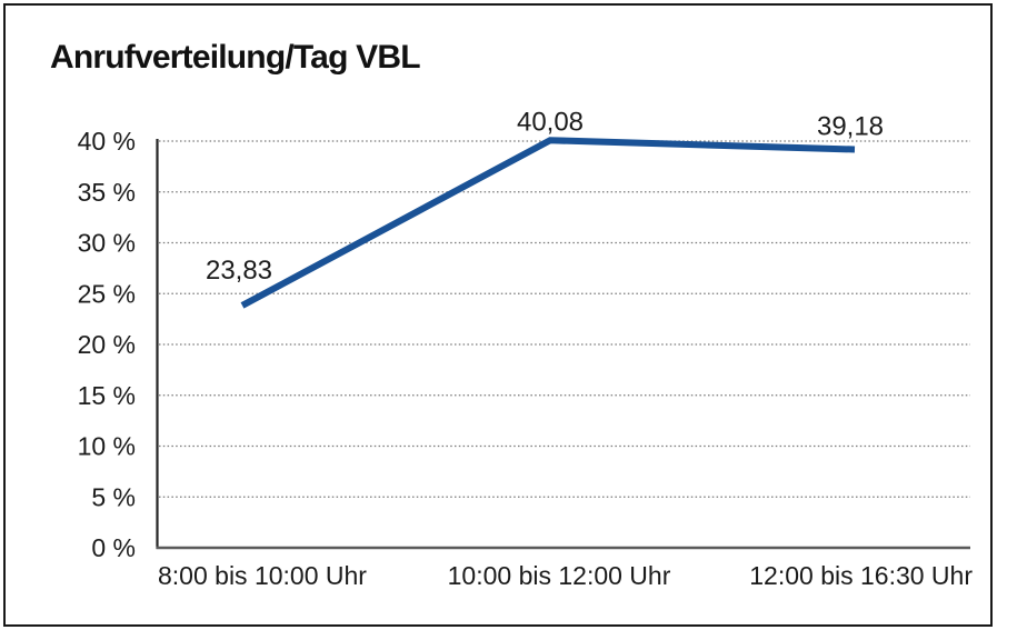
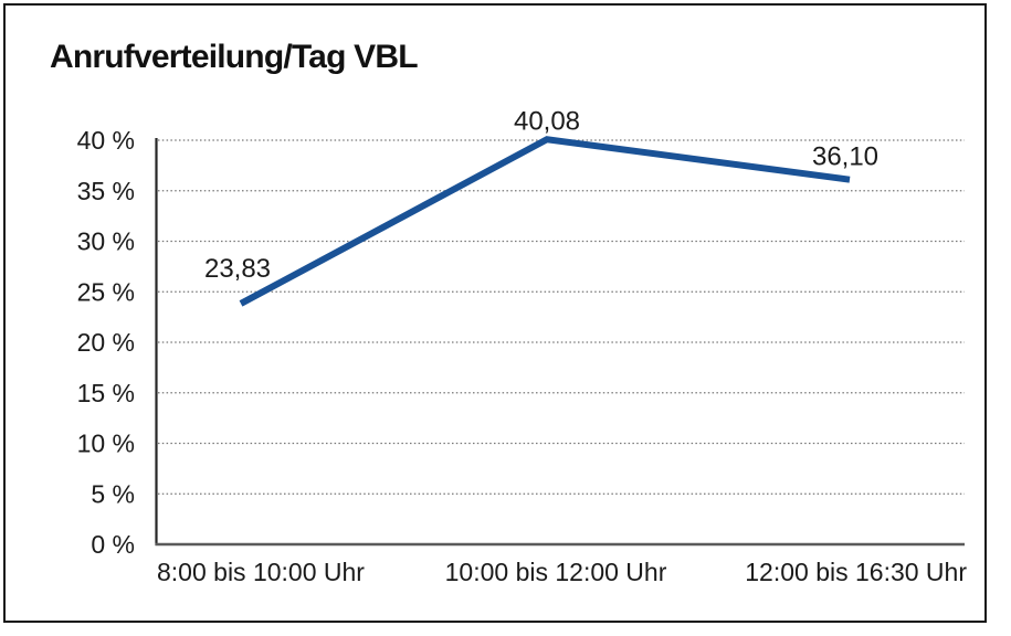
12:00 bis 16:30 Uhr: 39,18 -> 36,10
